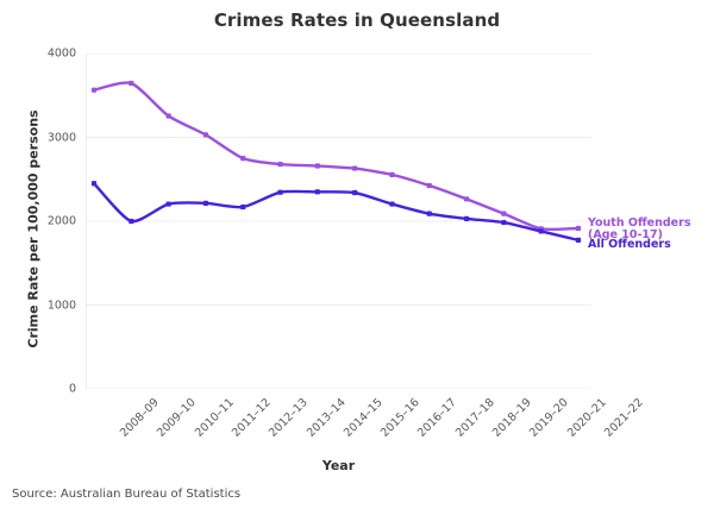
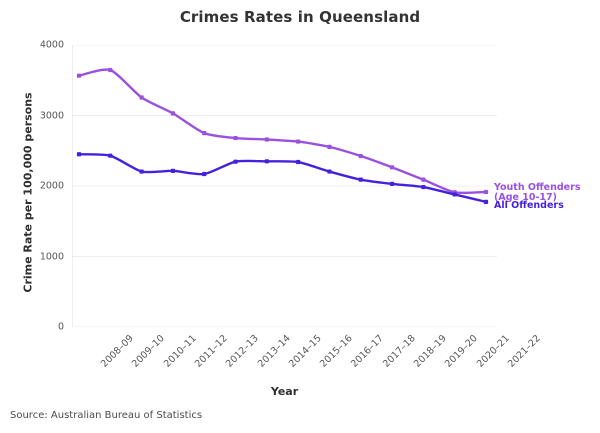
All Offenders/2009–10: 2000 -> 2400
